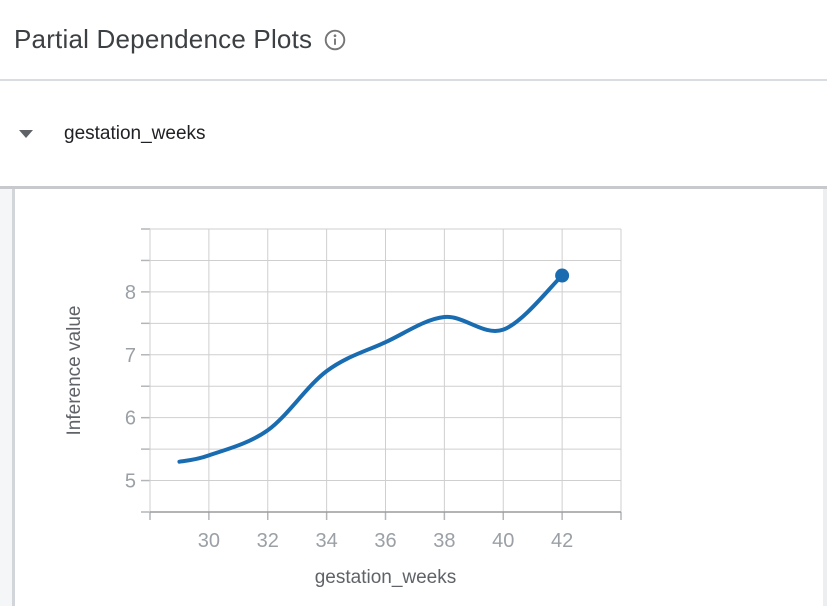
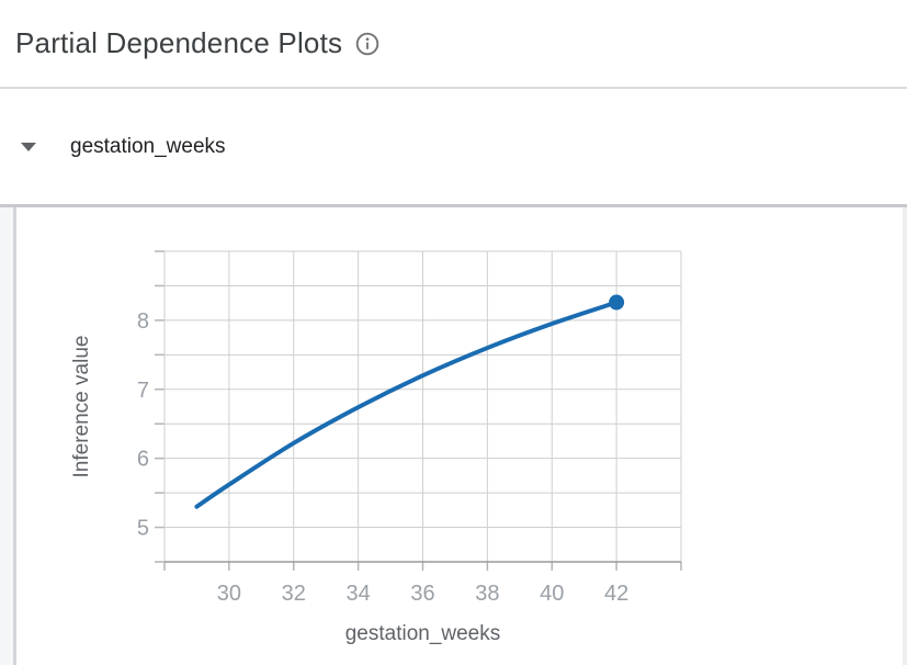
30: 5.4 -> 5.6
32: 5.8 -> 6.2
40: 7.4 -> 8.0
